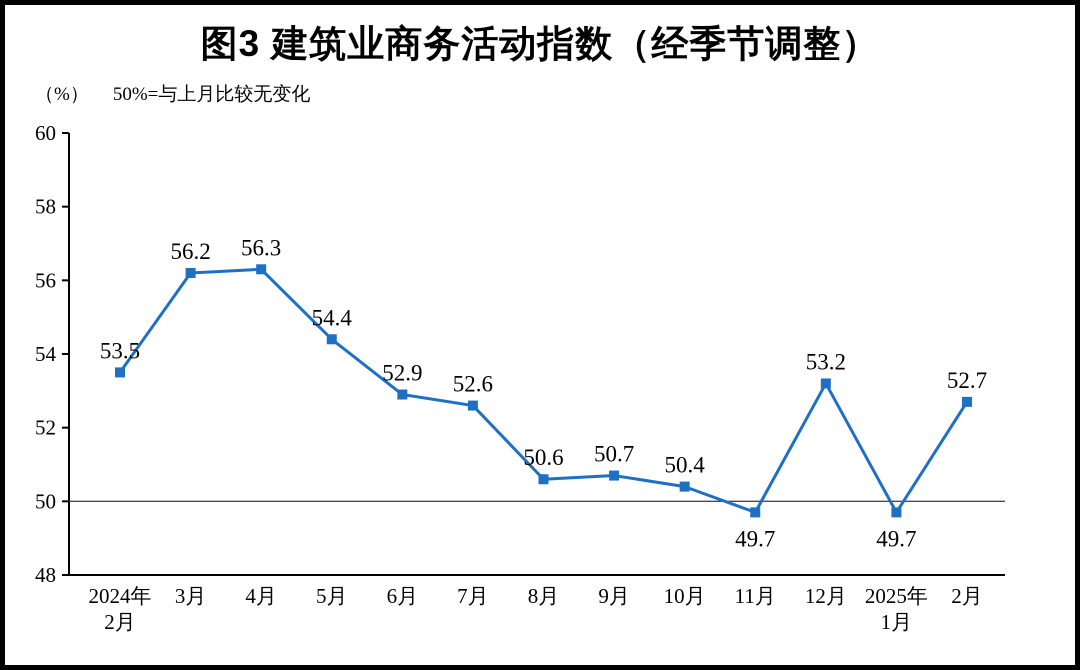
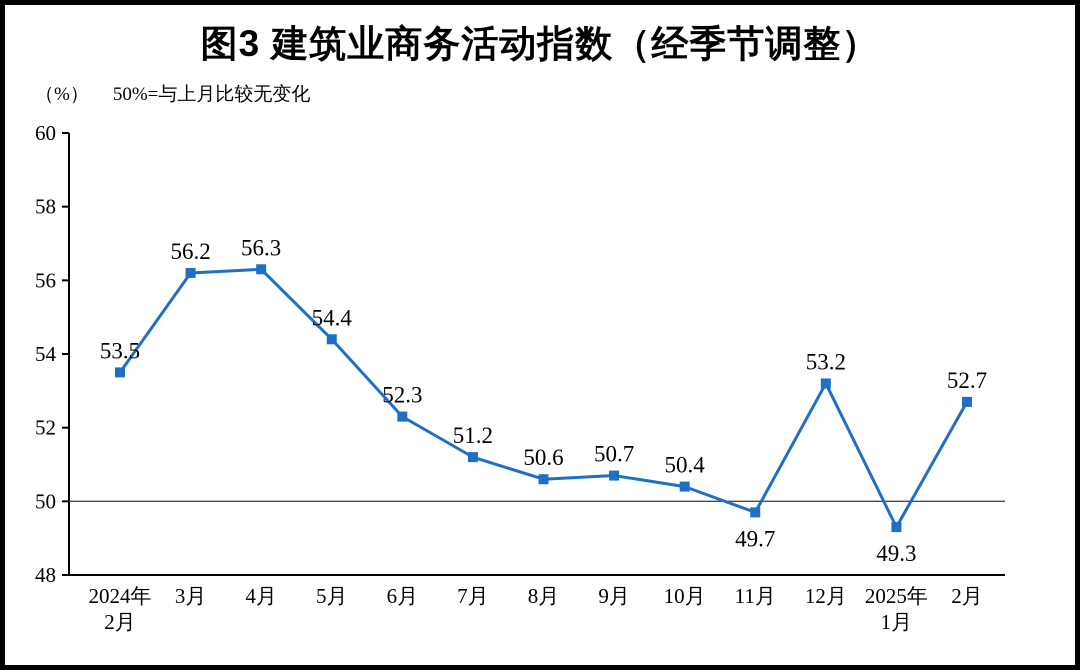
6月: 52.9 -> 52.3
7月: 52.6 -> 51.2
2025年 1月: 49.7 -> 49.3
